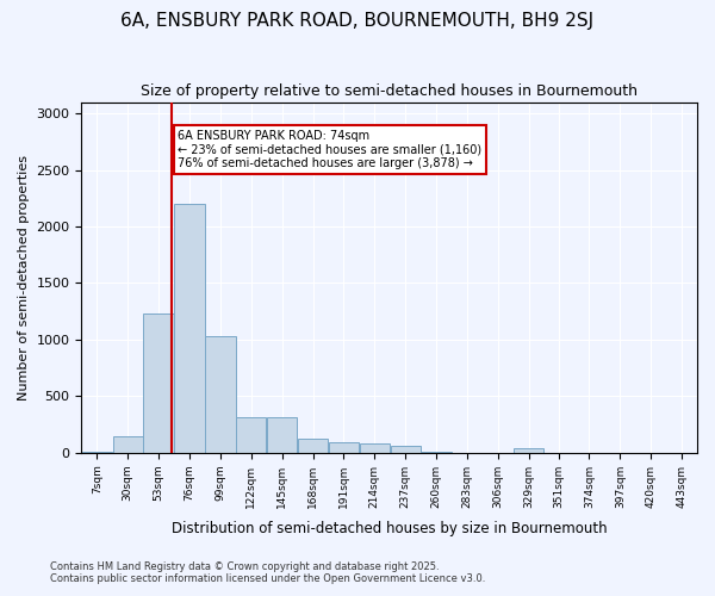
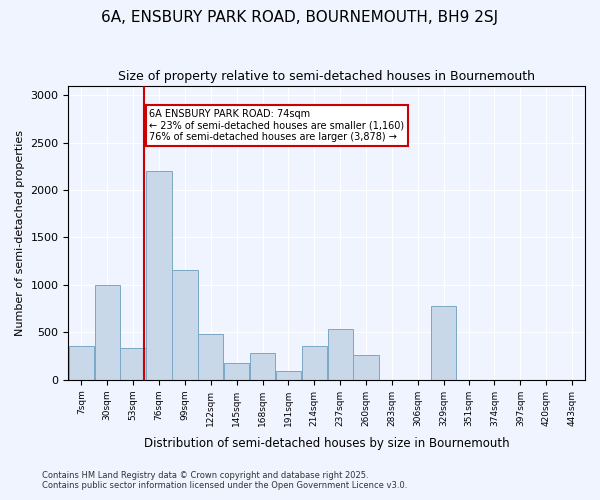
7sqm: 0 -> 360
30sqm: 150 -> 1000
53sqm: 1230 -> 340
99sqm: 1030 -> 1160
122sqm: 310 -> 480
145sqm: 310 -> 180
168sqm: 120 -> 280
214sqm: 80 -> 360
237sqm: 60 -> 540
260sqm: 10 -> 260
329sqm: 40 -> 780
